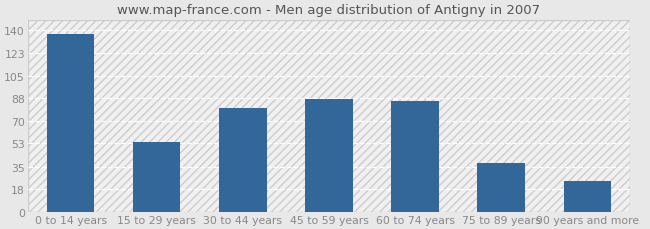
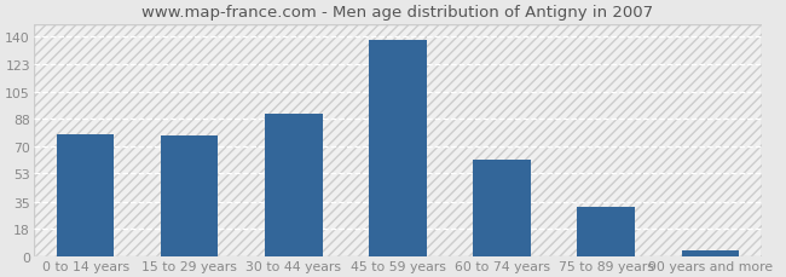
0 to 14 years: 137 -> 78
15 to 29 years: 54 -> 77
30 to 44 years: 80 -> 91
45 to 59 years: 87 -> 138
60 to 74 years: 86 -> 62
75 to 89 years: 38 -> 32
90 years and more: 24 -> 4
